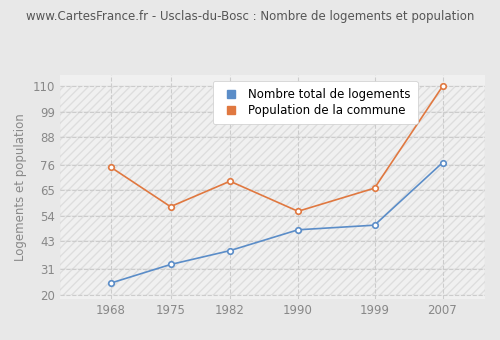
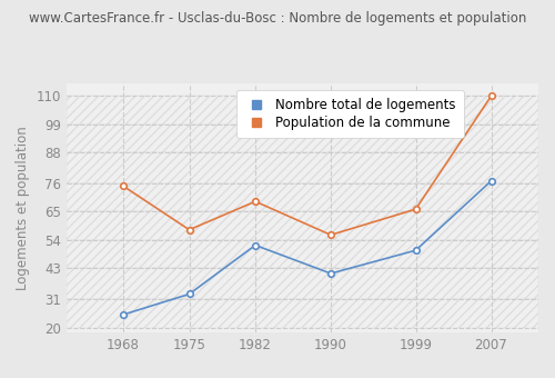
Nombre total de logements/1982: 39 -> 52
Nombre total de logements/1990: 48 -> 41
